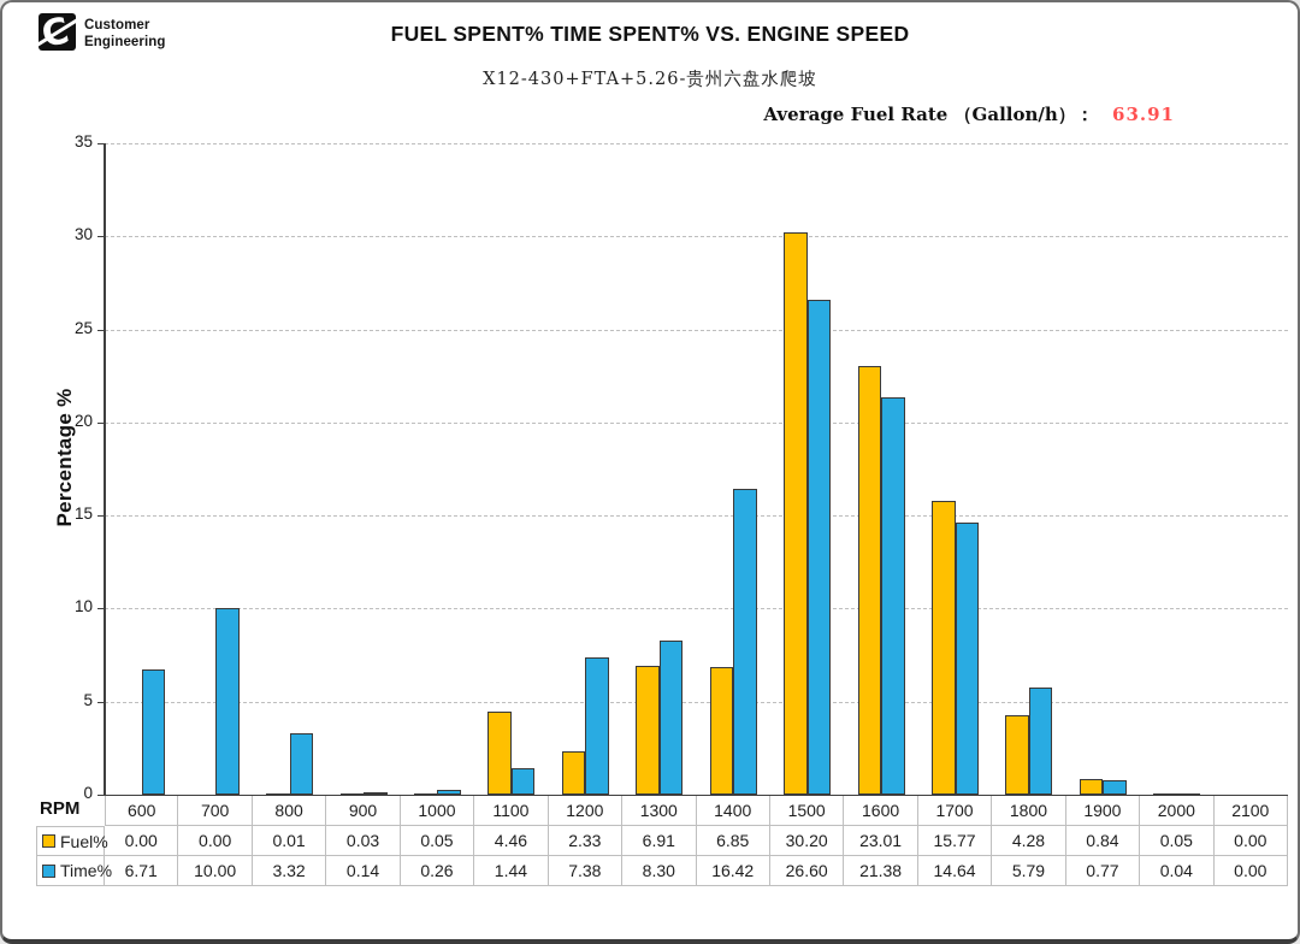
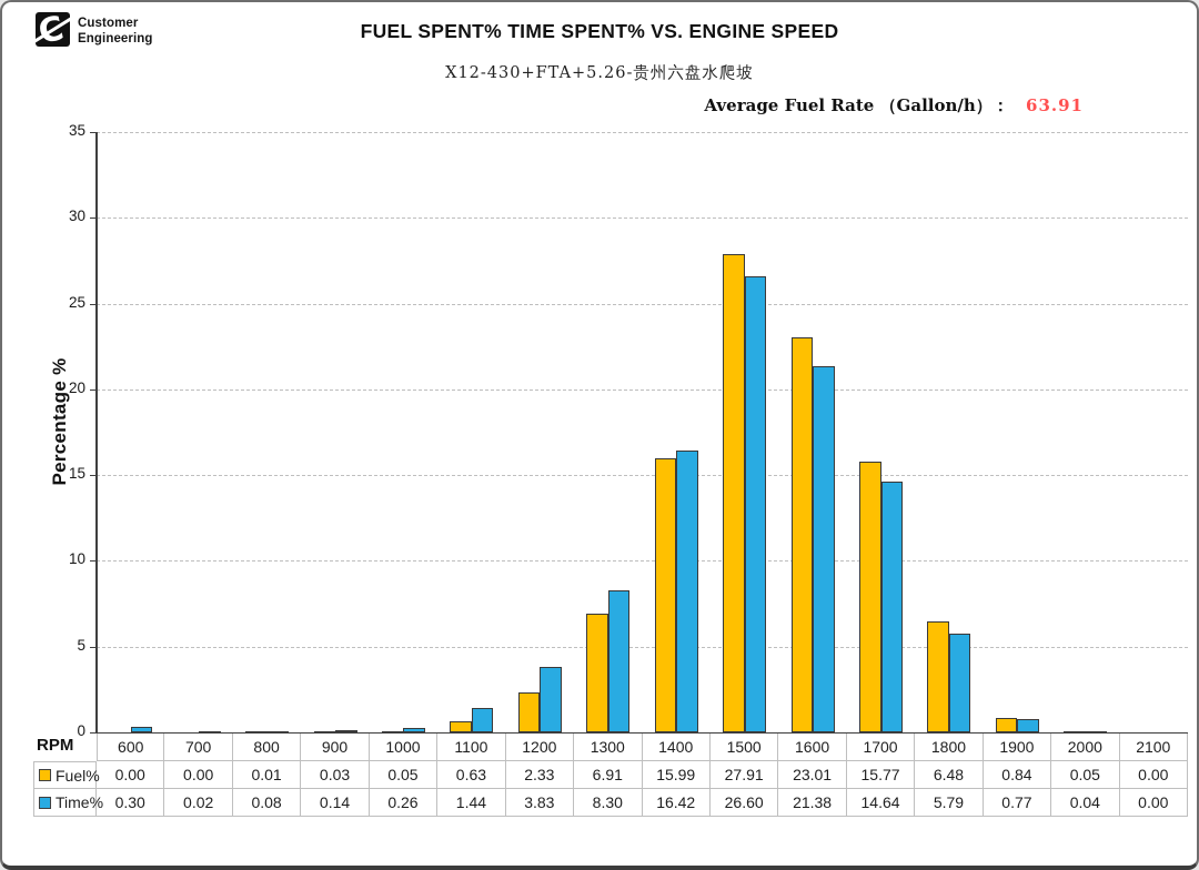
Time%/600: 6.71 -> 0.30
Time%/700: 10.00 -> 0.02
Time%/800: 3.32 -> 0.08
Fuel%/1100: 4.46 -> 0.63
Time%/1200: 7.38 -> 3.83
Fuel%/1400: 6.85 -> 15.99
Fuel%/1500: 30.20 -> 27.91
Fuel%/1800: 4.28 -> 6.48
